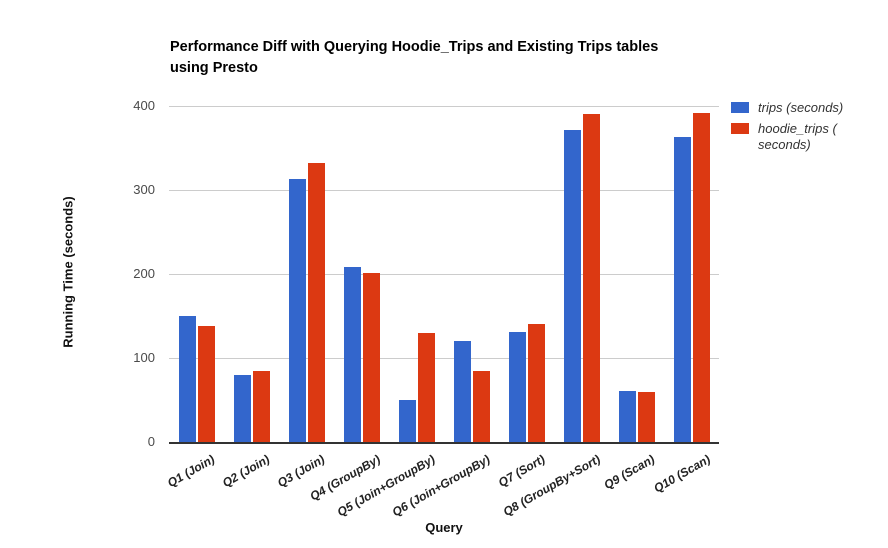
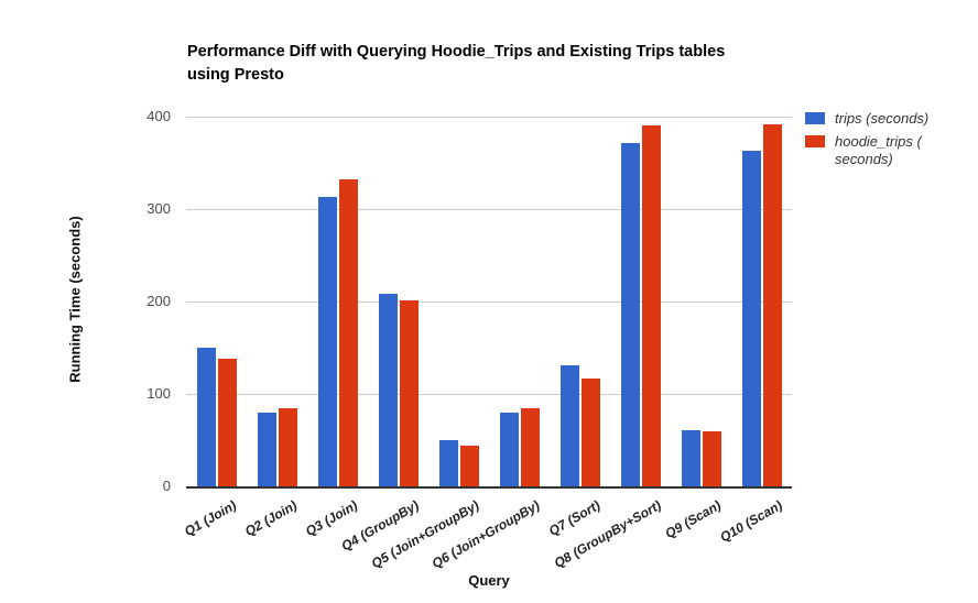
hoodie_trips ( seconds)/Q5 (Join+GroupBy): 130 -> 40
trips (seconds)/Q6 (Join+GroupBy): 120 -> 80
hoodie_trips ( seconds)/Q7 (Sort): 140 -> 120
